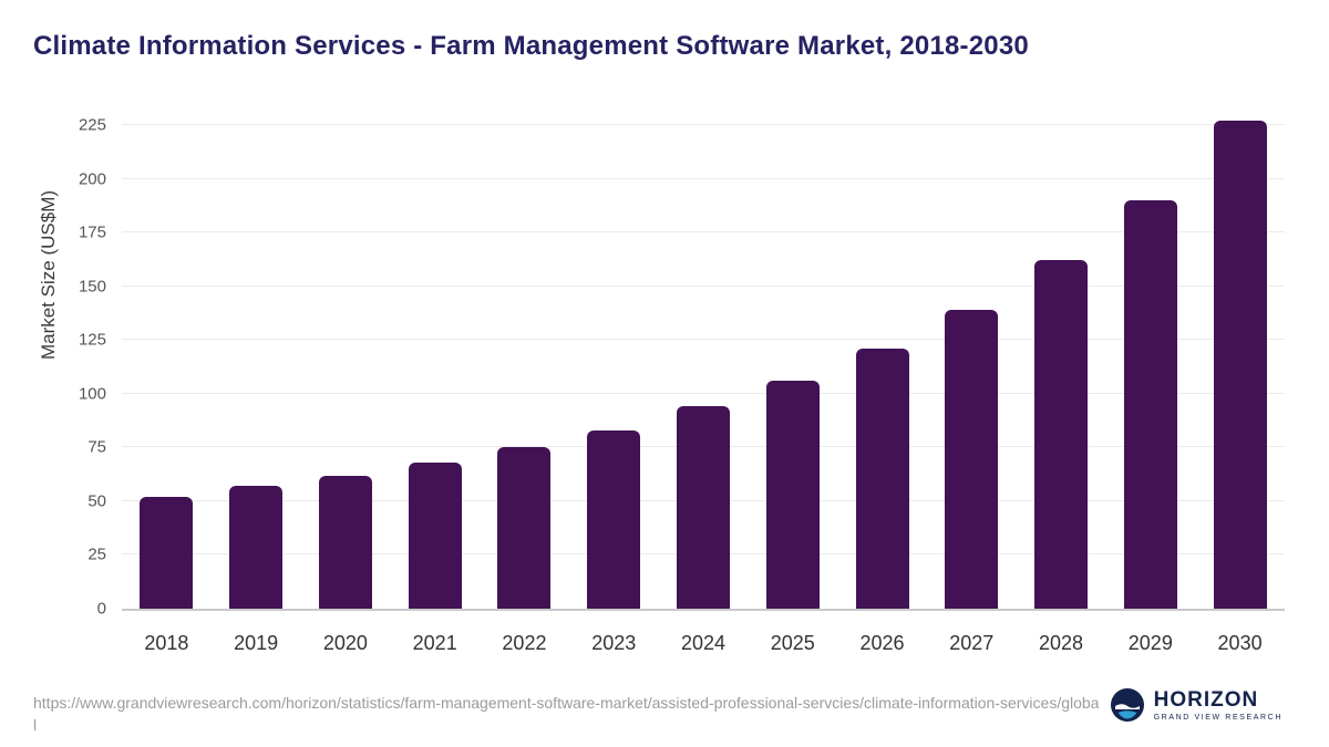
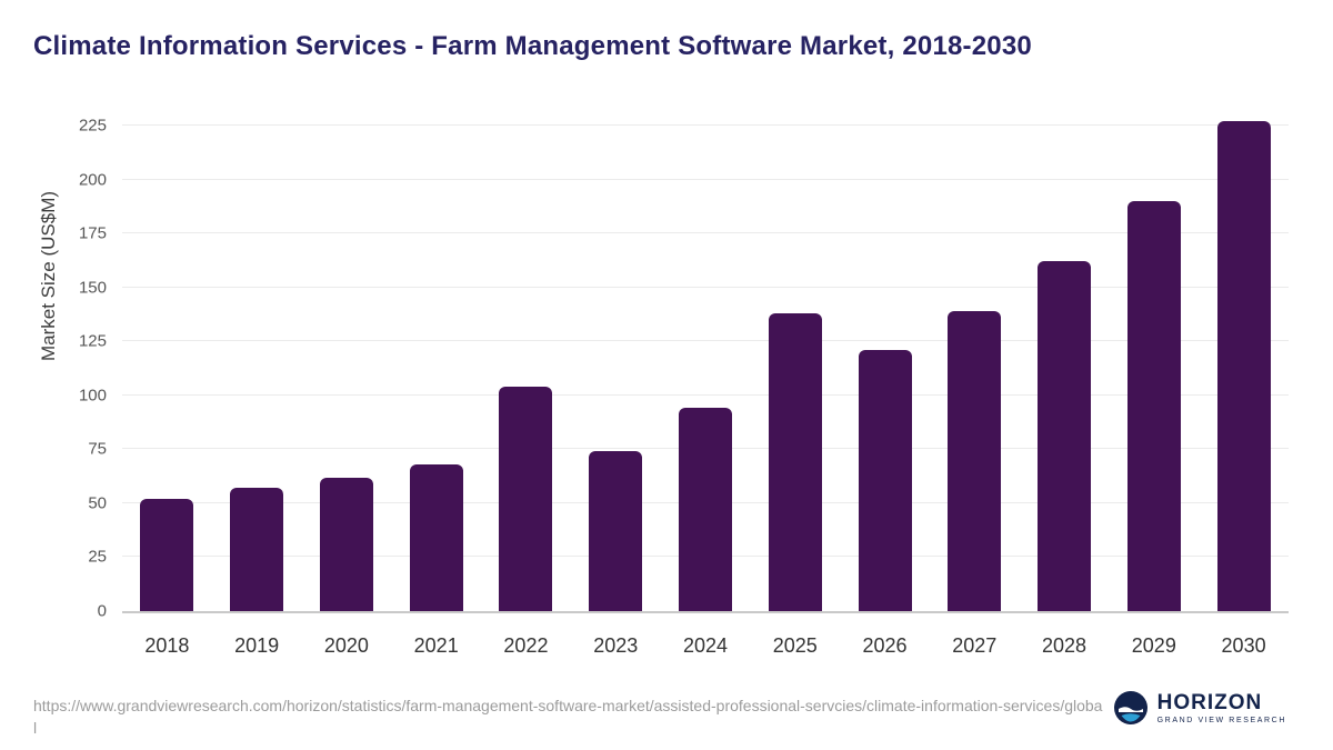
2022: 75 -> 104
2023: 83 -> 74
2025: 106 -> 138
